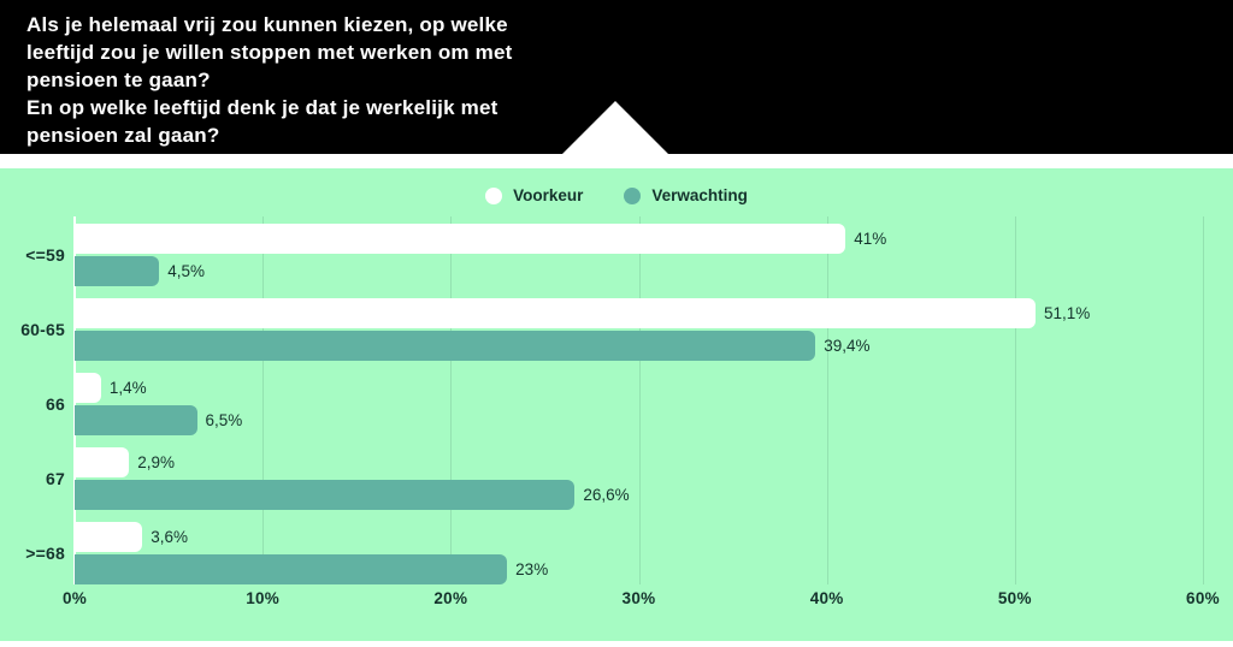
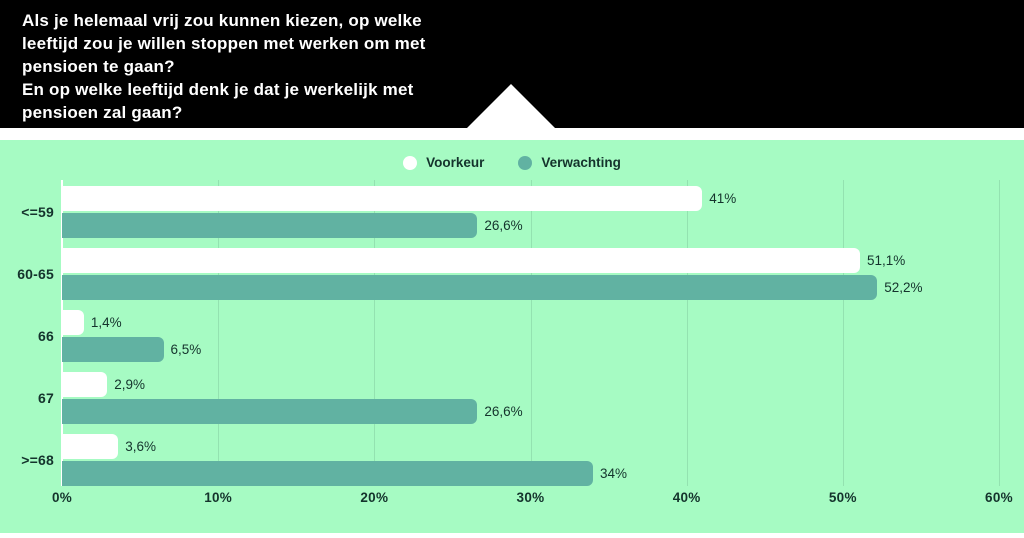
Verwachting/<=59: 4,5% -> 26,6%
Verwachting/60-65: 39,4% -> 52,2%
Verwachting/>=68: 23% -> 34%
